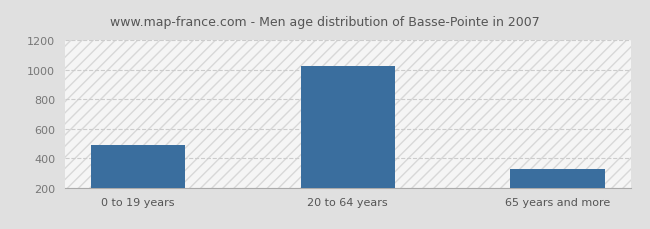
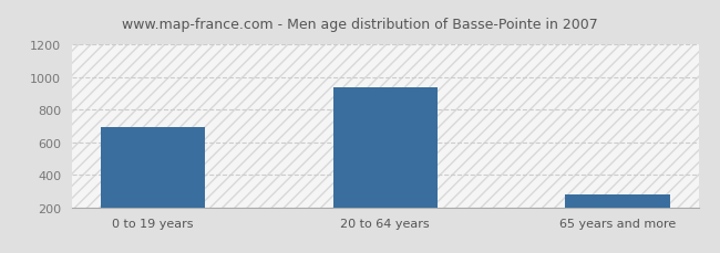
0 to 19 years: 490 -> 690
20 to 64 years: 1020 -> 940
65 years and more: 320 -> 280
